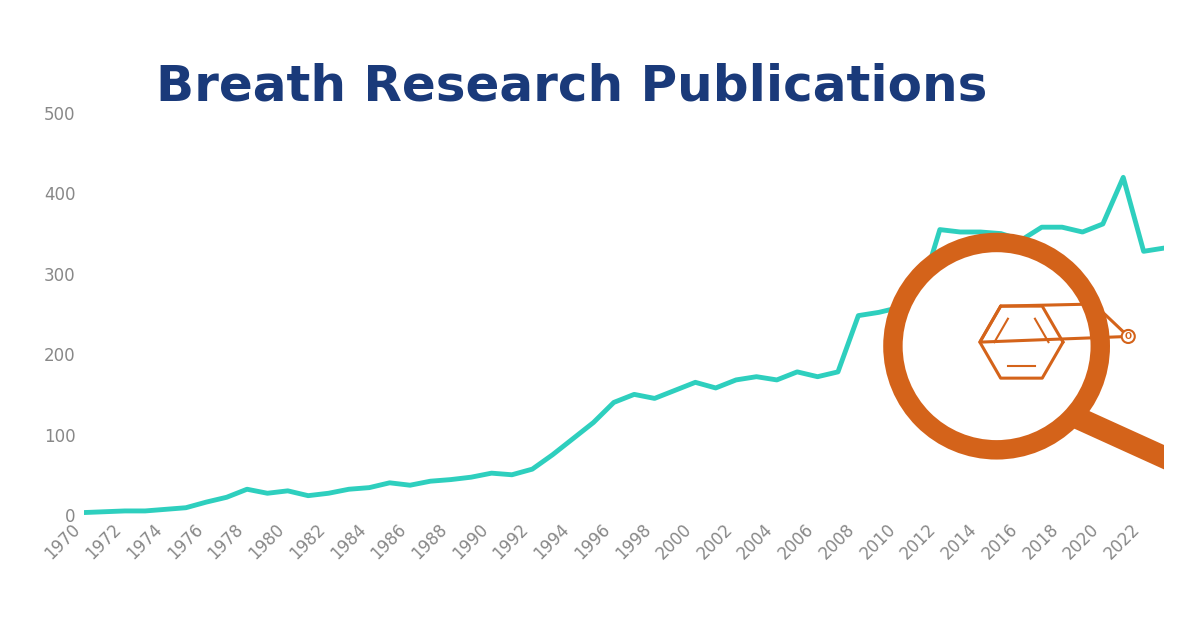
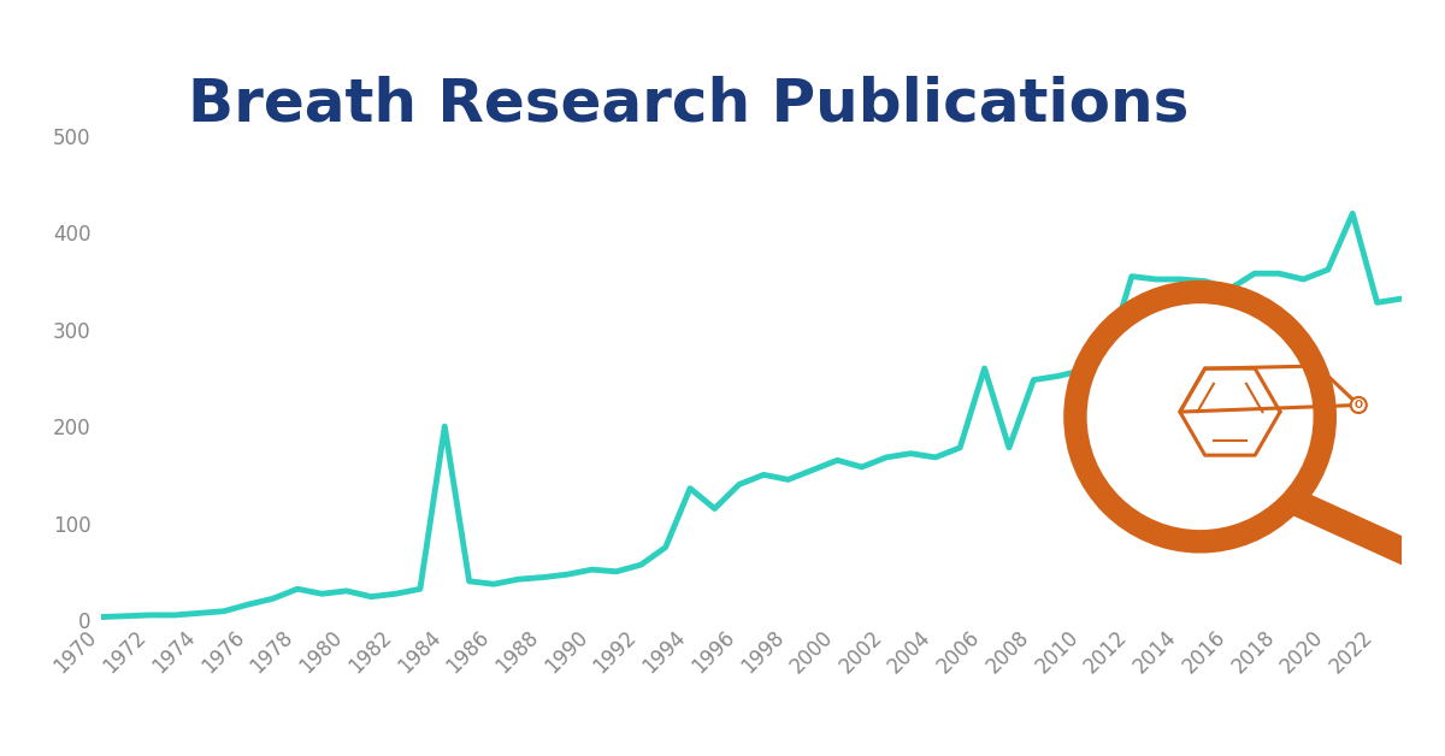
1984: 34 -> 200
1994: 95 -> 136
2006: 172 -> 260
